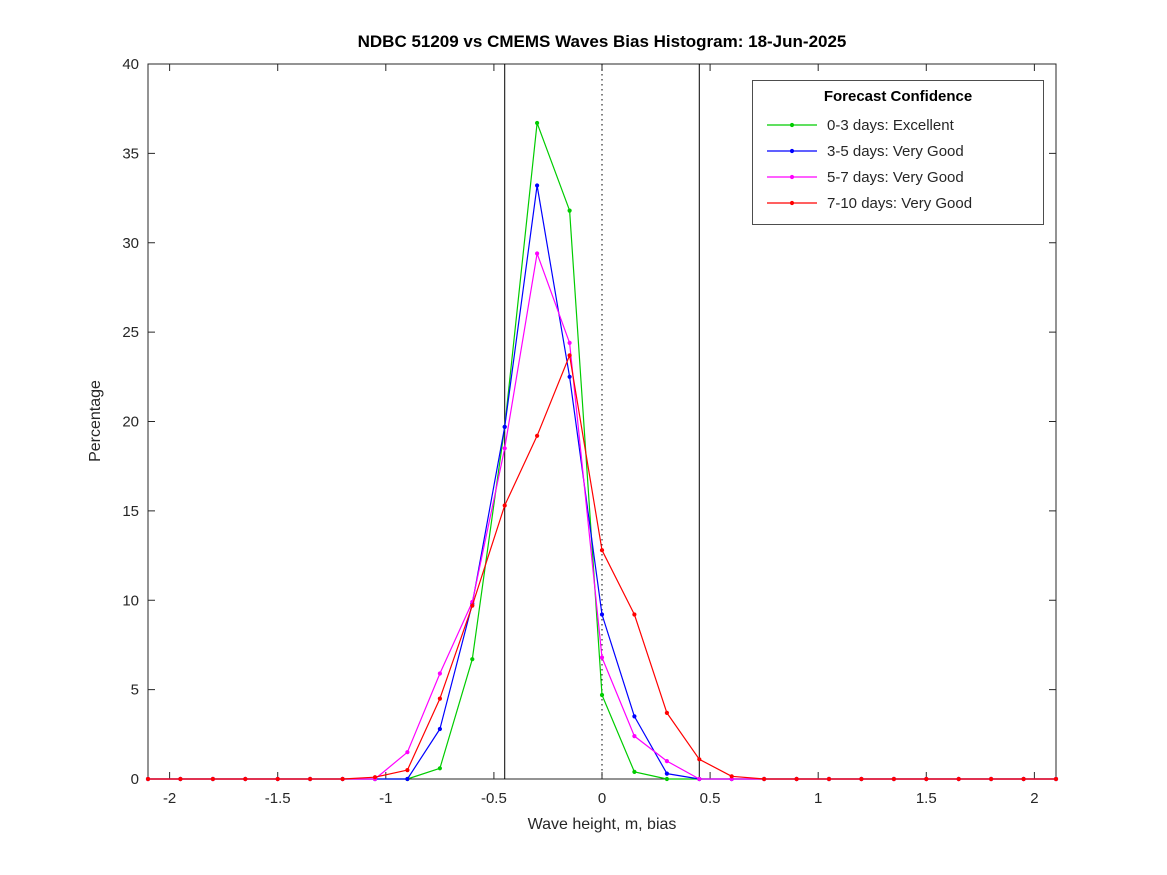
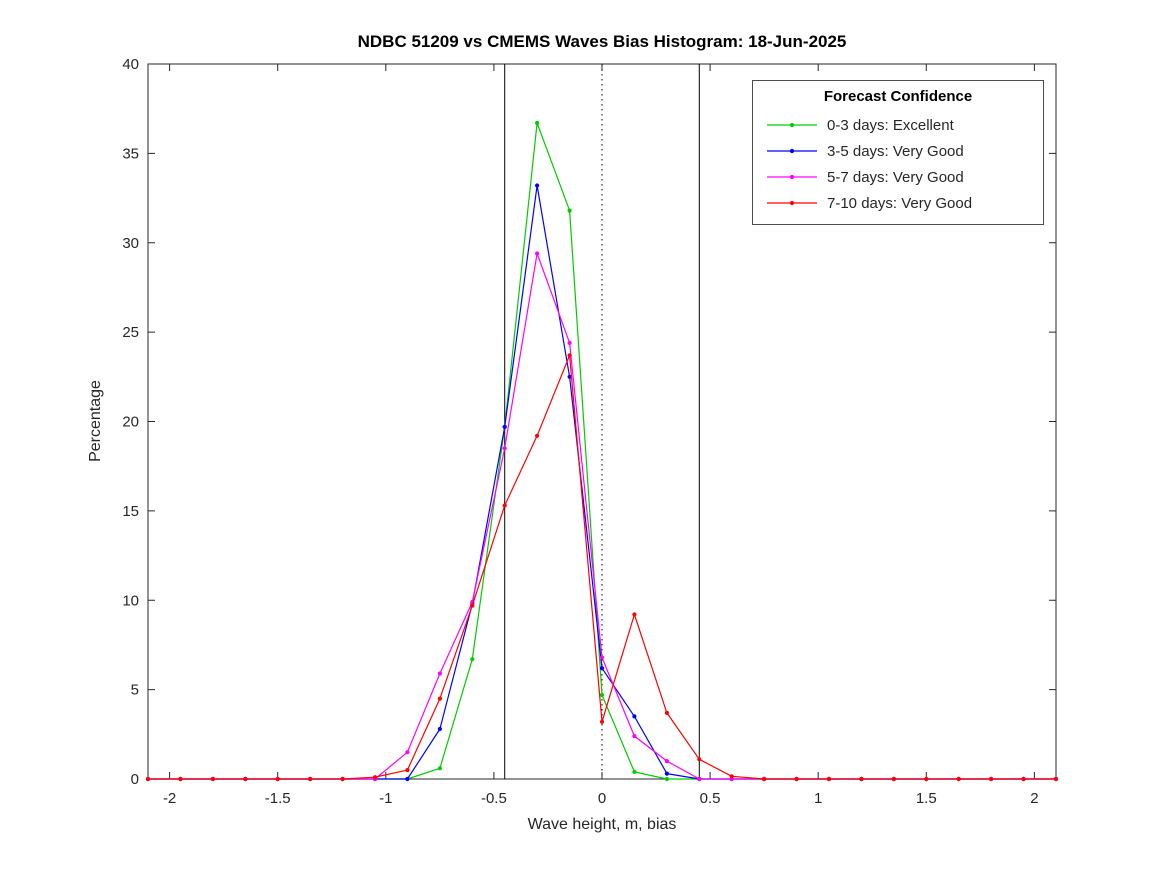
3-5 days: Very Good/0: 9,2 -> 6,2
7-10 days: Very Good/0: 12,8 -> 3,2
